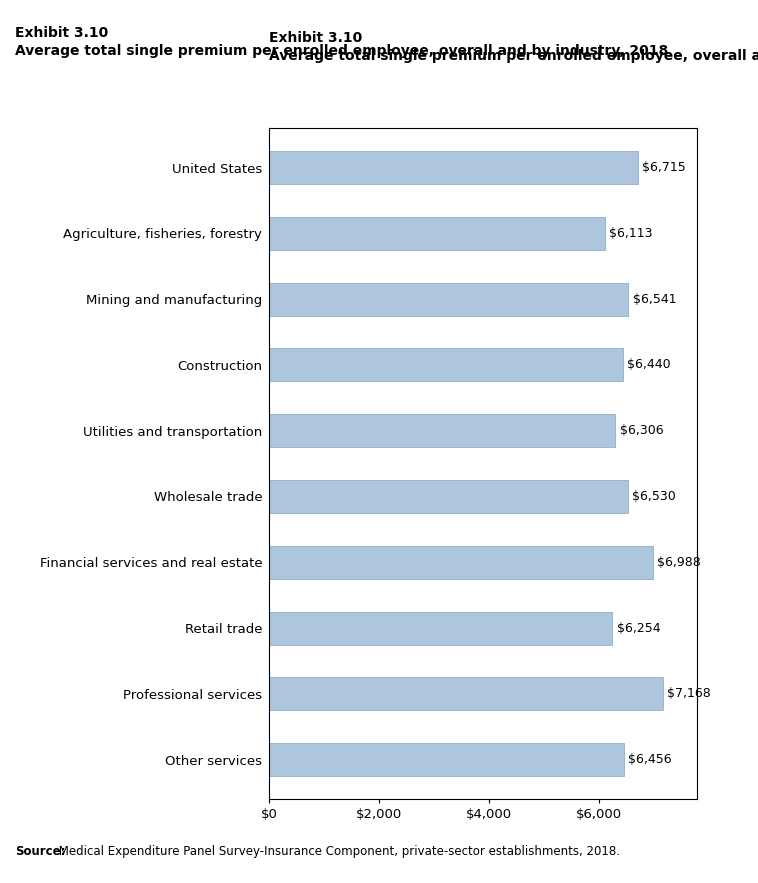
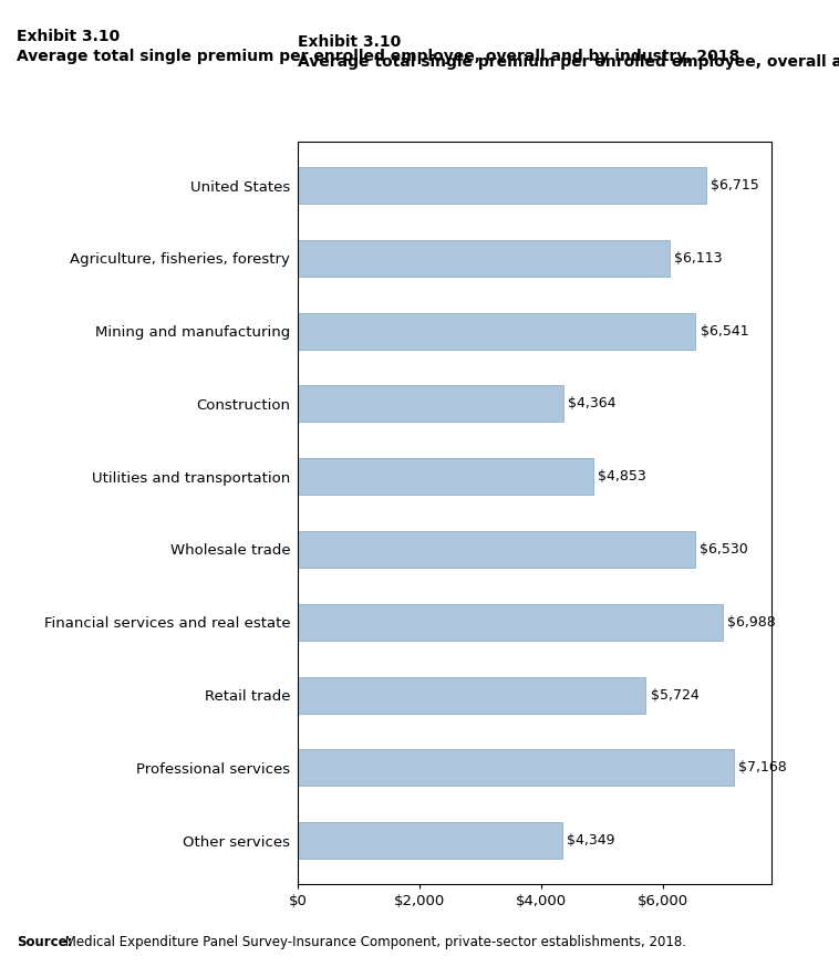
Construction: $6,440 -> $4,364
Utilities and transportation: $6,306 -> $4,853
Retail trade: $6,254 -> $5,724
Other services: $6,456 -> $4,349
